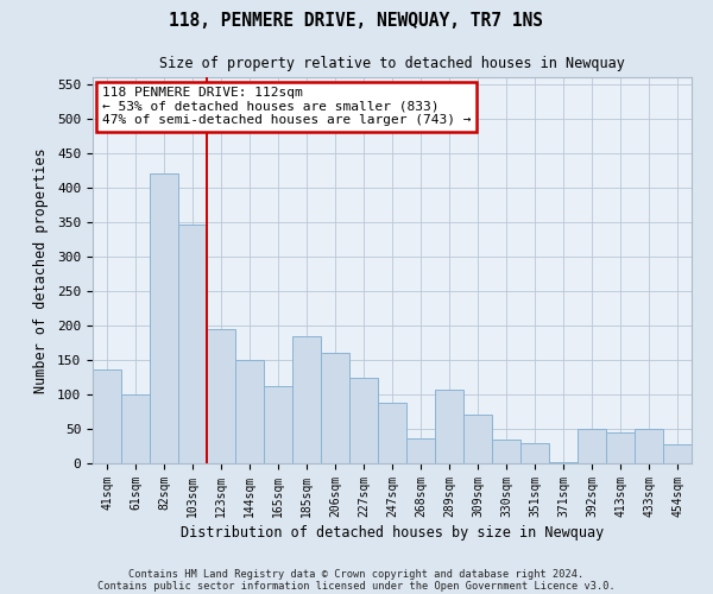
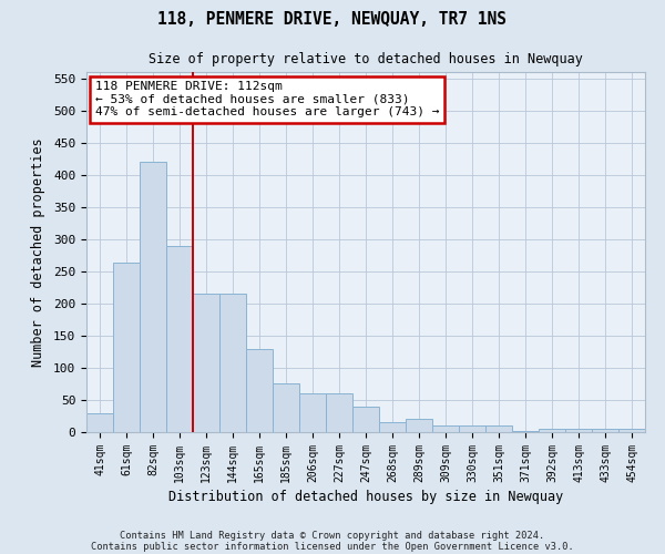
41sqm: 136 -> 30
61sqm: 100 -> 263
103sqm: 346 -> 290
123sqm: 194 -> 215
144sqm: 150 -> 215
165sqm: 112 -> 130
185sqm: 184 -> 75
206sqm: 160 -> 60
227sqm: 124 -> 60
247sqm: 88 -> 40
268sqm: 36 -> 15
289sqm: 106 -> 20
309sqm: 70 -> 10
330sqm: 34 -> 10
351sqm: 30 -> 10
392sqm: 50 -> 5
413sqm: 44 -> 5
433sqm: 50 -> 5
454sqm: 28 -> 5
